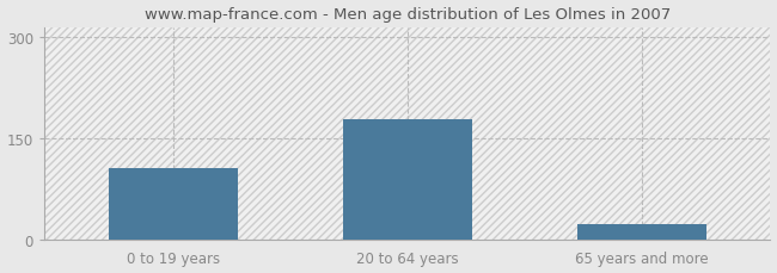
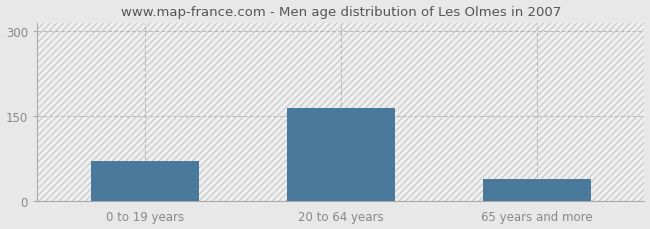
0 to 19 years: 105 -> 70
20 to 64 years: 178 -> 164
65 years and more: 22 -> 38
